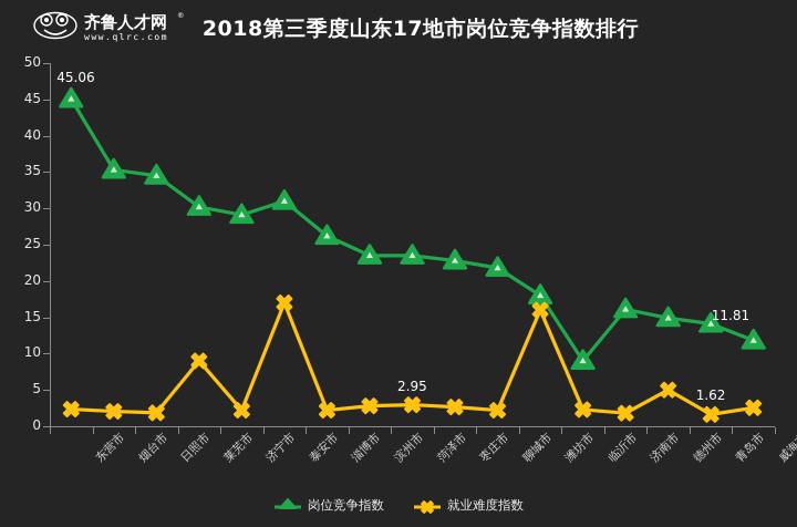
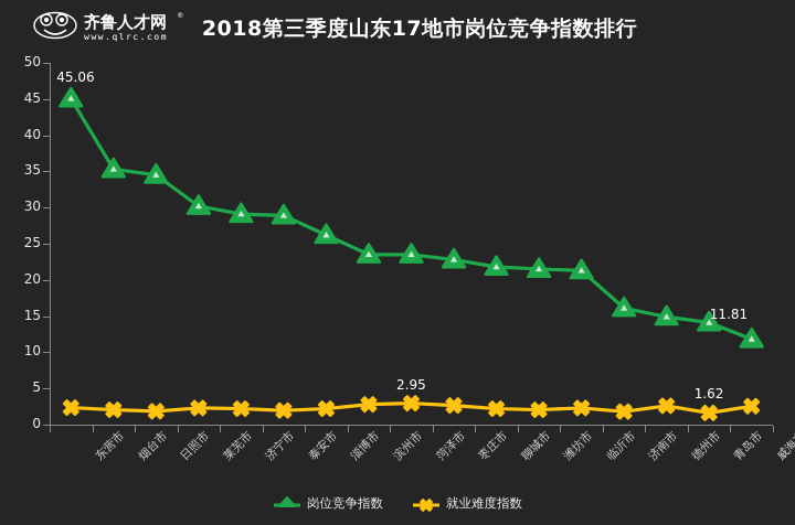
就业难度指数/莱芜市: 9 -> 2
岗位竞争指数/泰安市: 31 -> 29
就业难度指数/泰安市: 17 -> 2
岗位竞争指数/潍坊市: 18 -> 22
就业难度指数/潍坊市: 16 -> 2
岗位竞争指数/临沂市: 9 -> 21
就业难度指数/德州市: 5 -> 3
